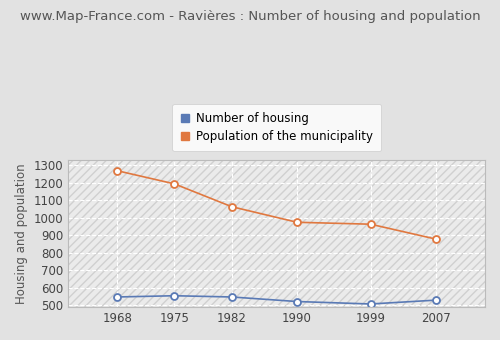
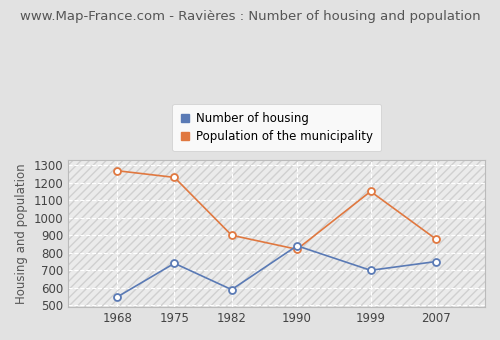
Number of housing/1975: 560 -> 740
Population of the municipality/1975: 1190 -> 1230
Number of housing/1982: 550 -> 590
Population of the municipality/1982: 1060 -> 900
Number of housing/1990: 520 -> 840
Population of the municipality/1990: 970 -> 820
Number of housing/1999: 510 -> 700
Population of the municipality/1999: 960 -> 1150
Number of housing/2007: 530 -> 750
